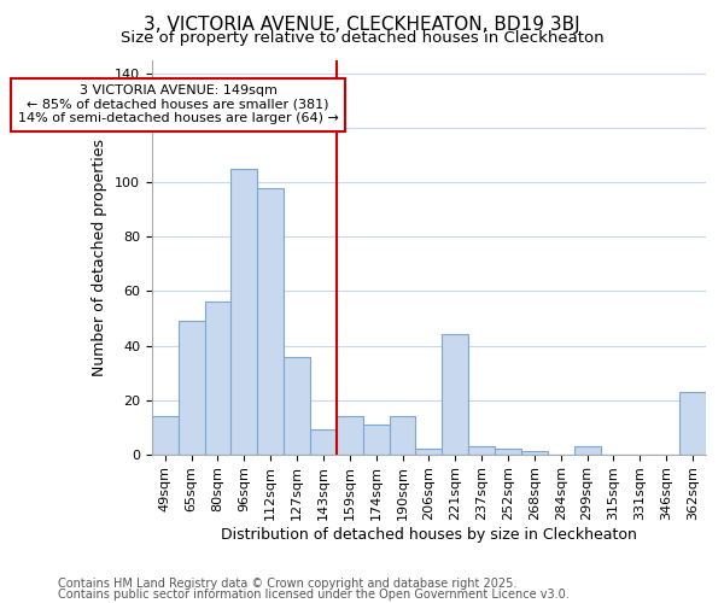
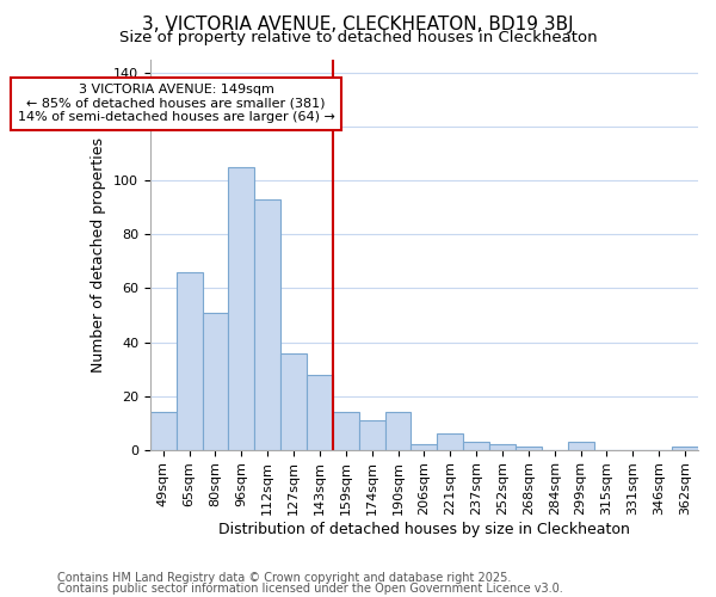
65sqm: 49 -> 66
80sqm: 56 -> 51
112sqm: 98 -> 93
143sqm: 9 -> 28
221sqm: 44 -> 6
362sqm: 23 -> 1
